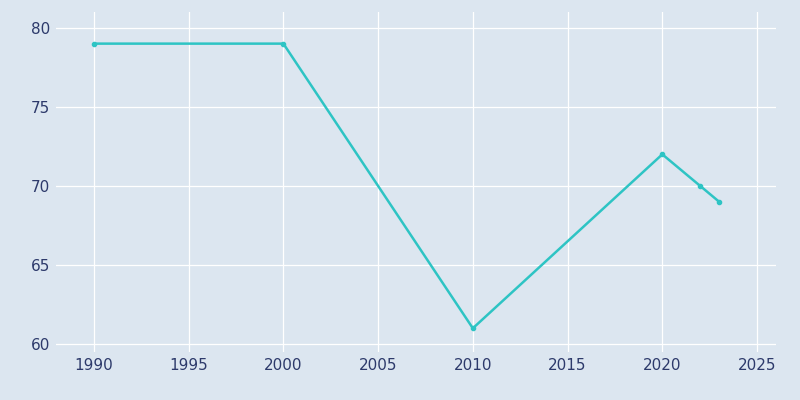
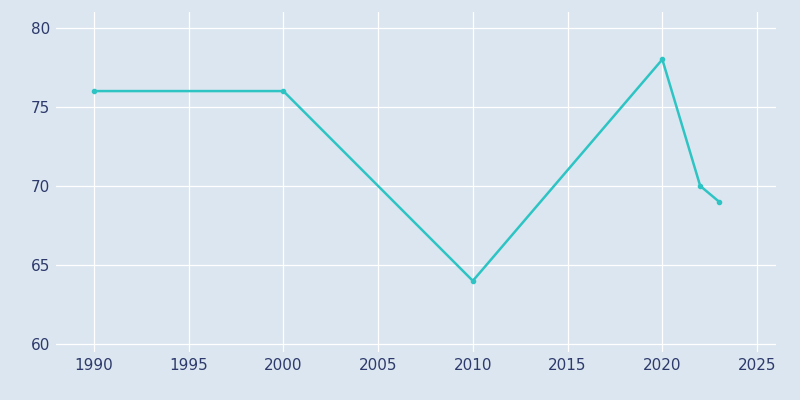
1990: 79 -> 76
2000: 79 -> 76
2010: 61 -> 64
2020: 72 -> 78
